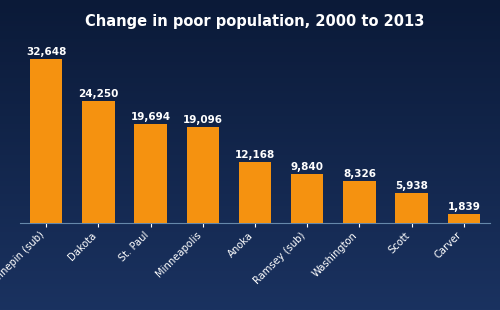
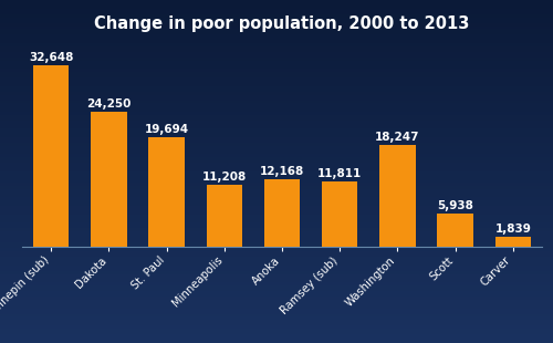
Minneapolis: 19,096 -> 11,208
Ramsey (sub): 9,840 -> 11,811
Washington: 8,326 -> 18,247
